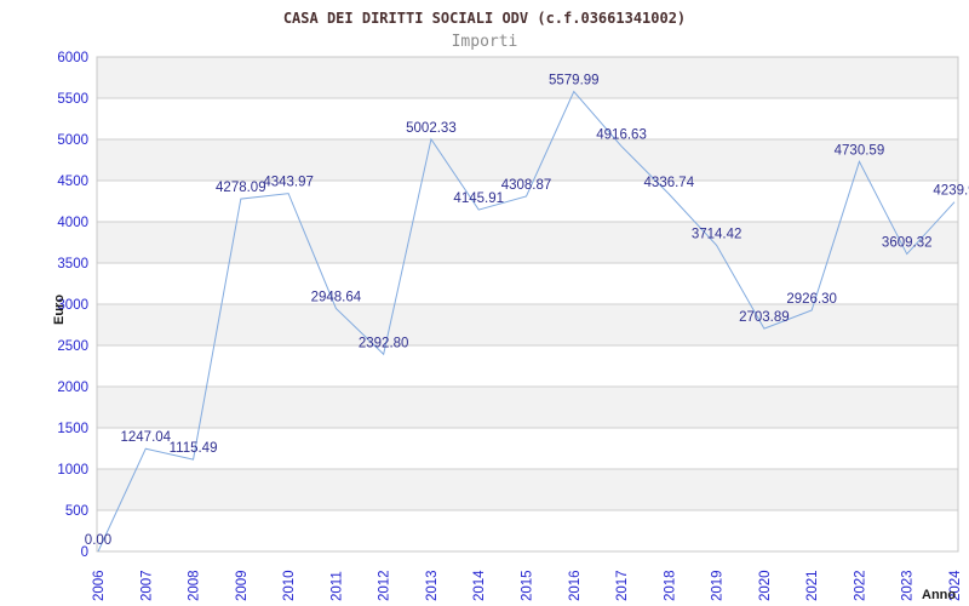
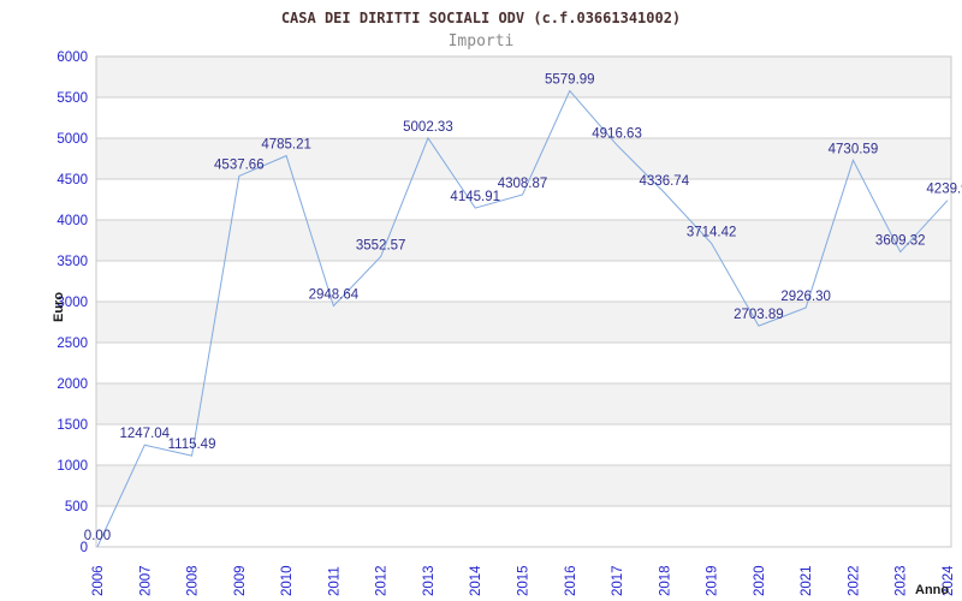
2009: 4278.09 -> 4537.66
2010: 4343.97 -> 4785.21
2012: 2392.80 -> 3552.57
